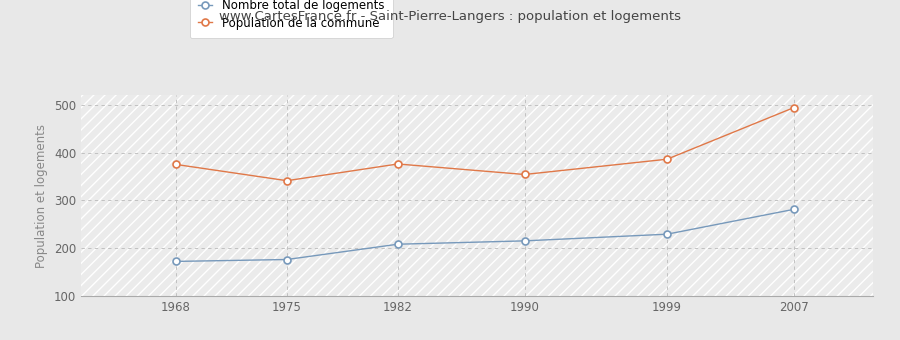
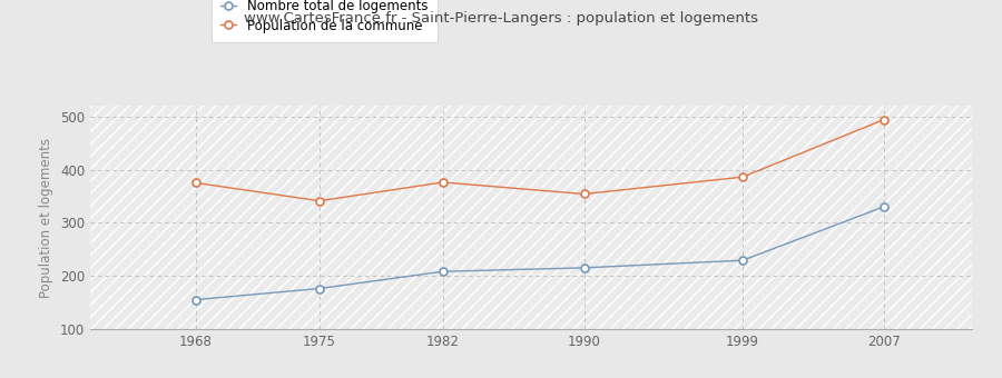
Nombre total de logements/1968: 172 -> 155
Nombre total de logements/2007: 281 -> 330
